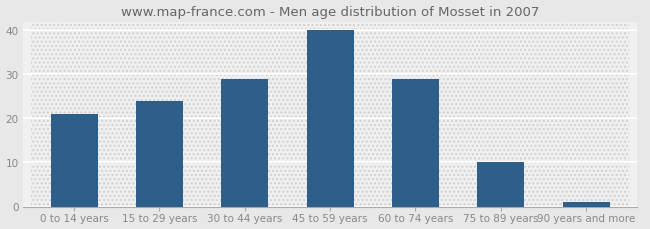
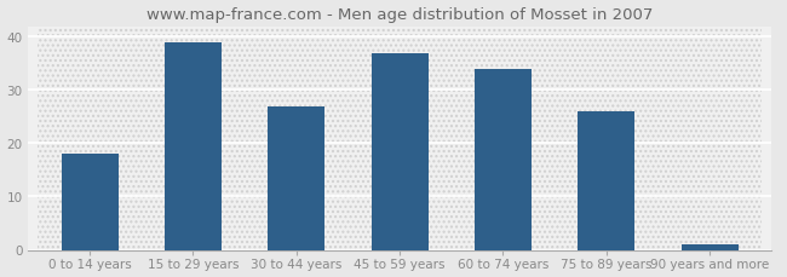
0 to 14 years: 21 -> 18
15 to 29 years: 24 -> 39
30 to 44 years: 29 -> 27
45 to 59 years: 40 -> 37
60 to 74 years: 29 -> 34
75 to 89 years: 10 -> 26
